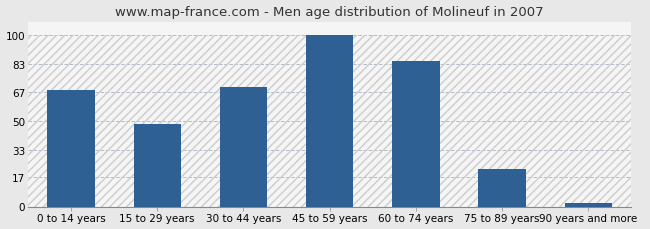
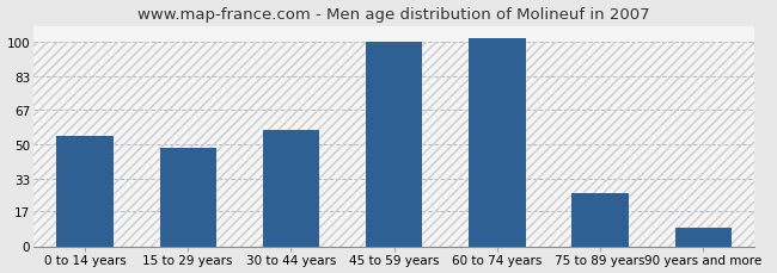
0 to 14 years: 68 -> 54
30 to 44 years: 70 -> 57
60 to 74 years: 85 -> 102
75 to 89 years: 22 -> 26
90 years and more: 2 -> 9
